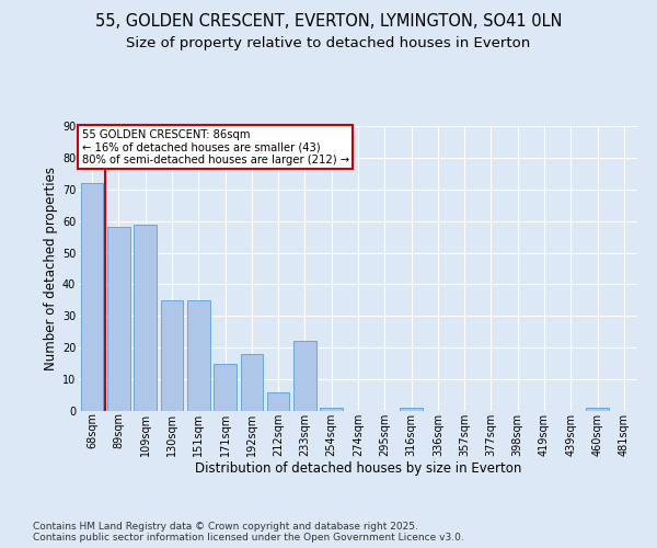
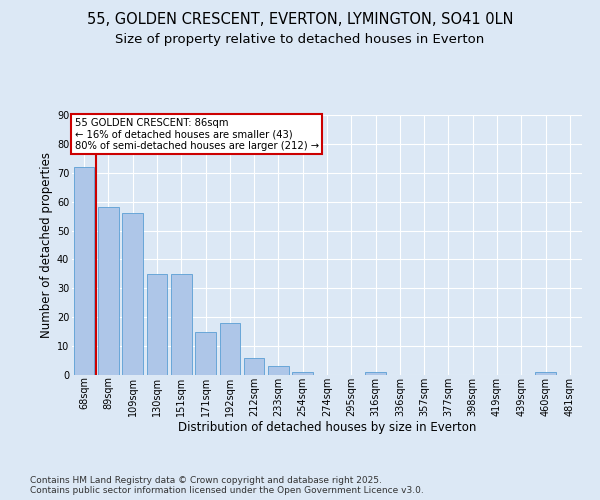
109sqm: 59 -> 56
233sqm: 22 -> 3
